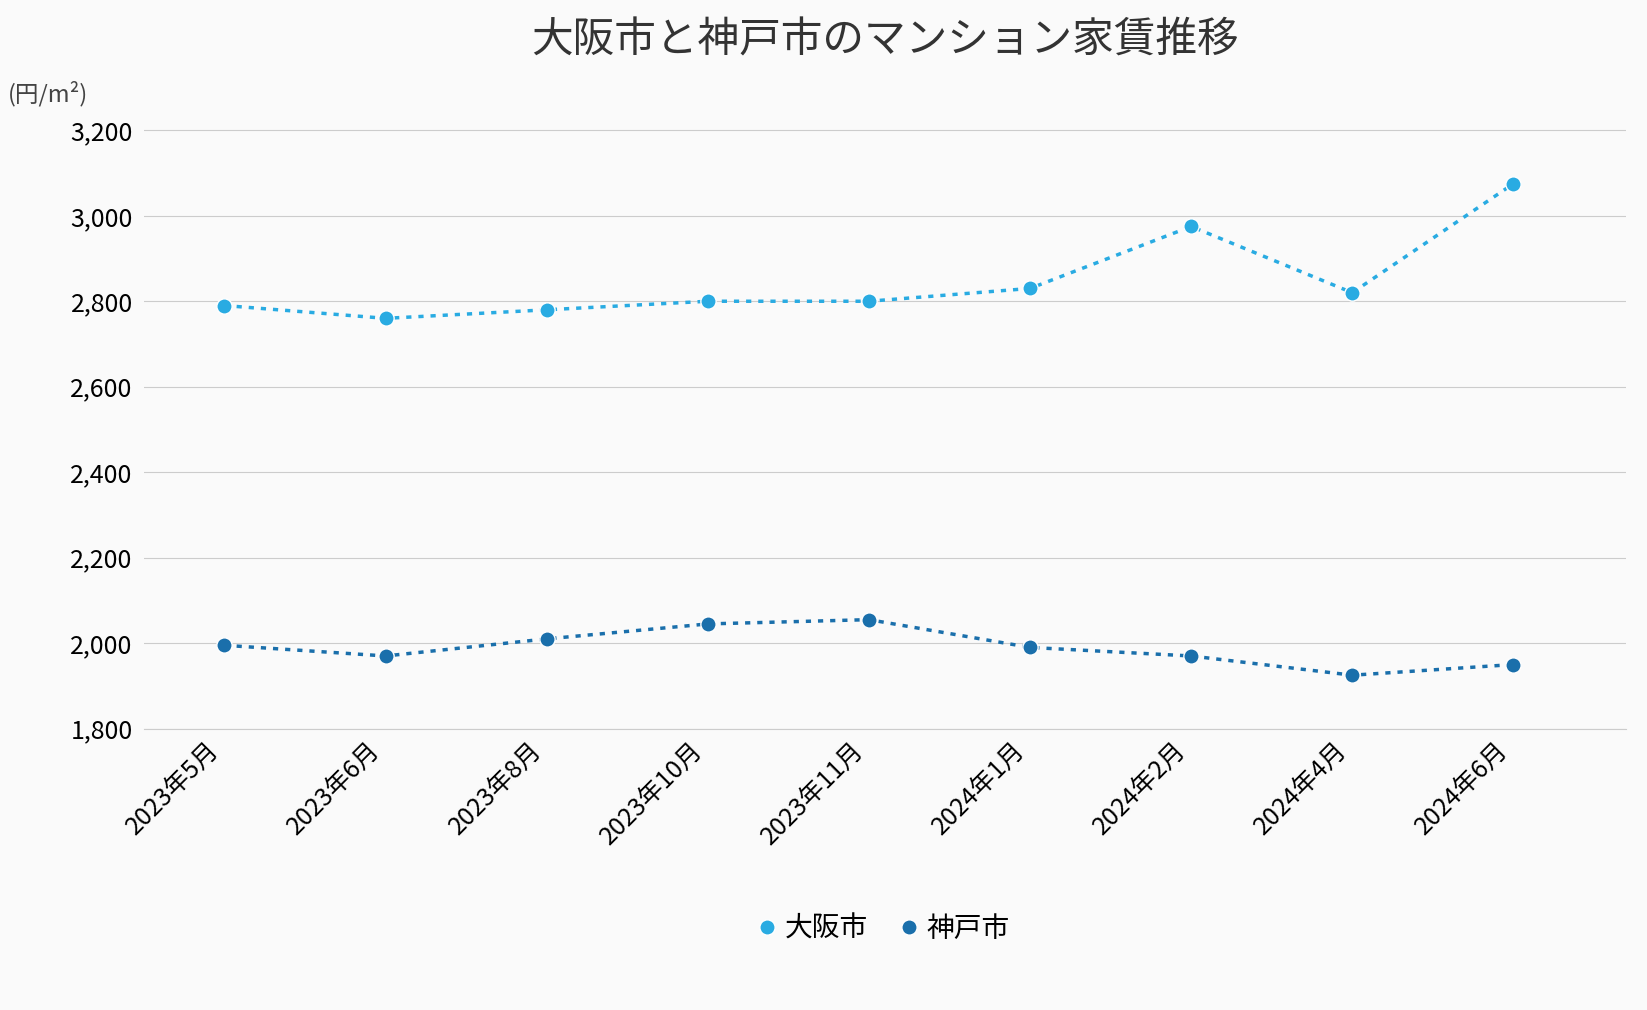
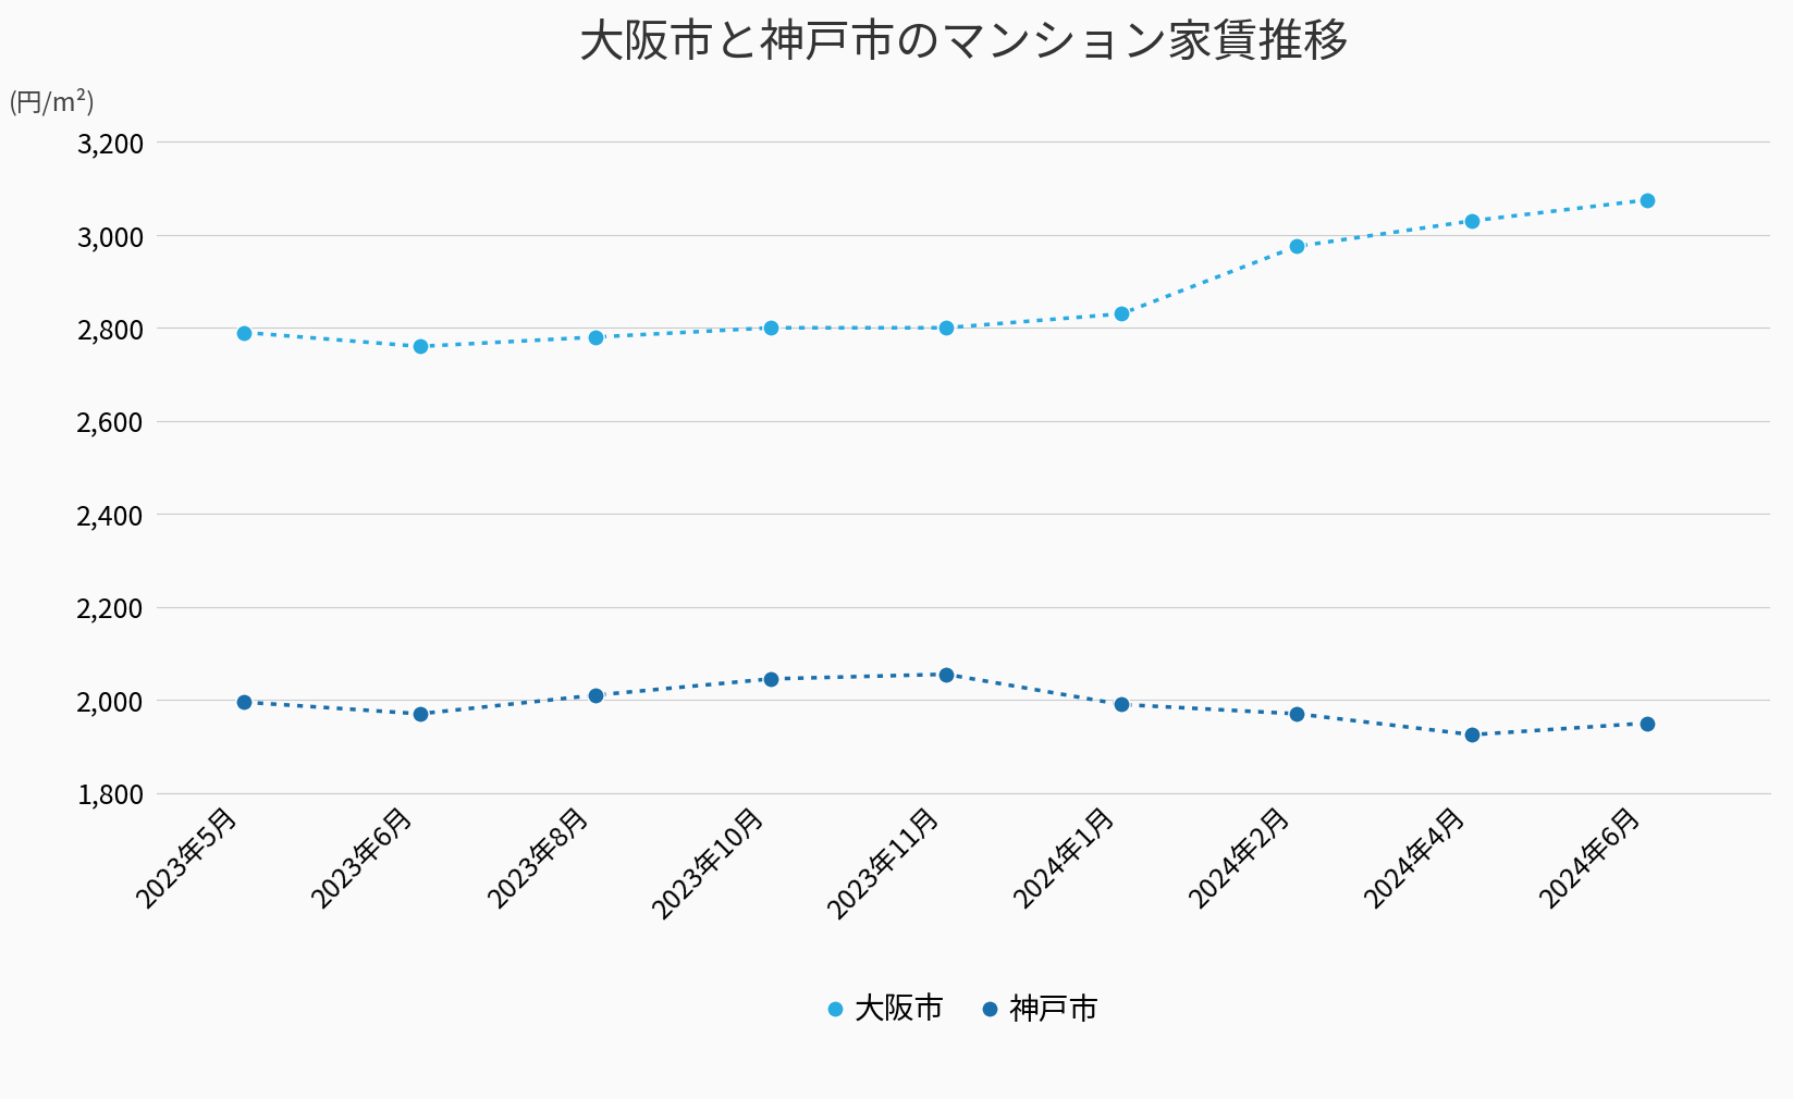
大阪市/2024年4月: 2,820 -> 3,030
